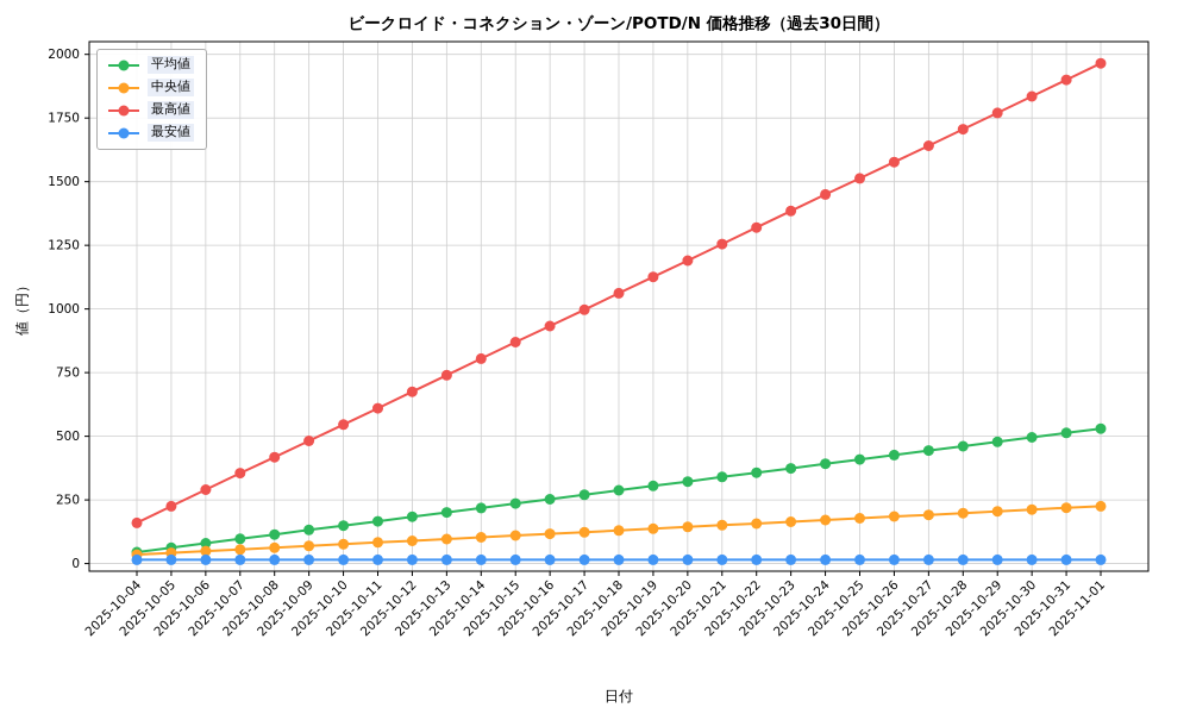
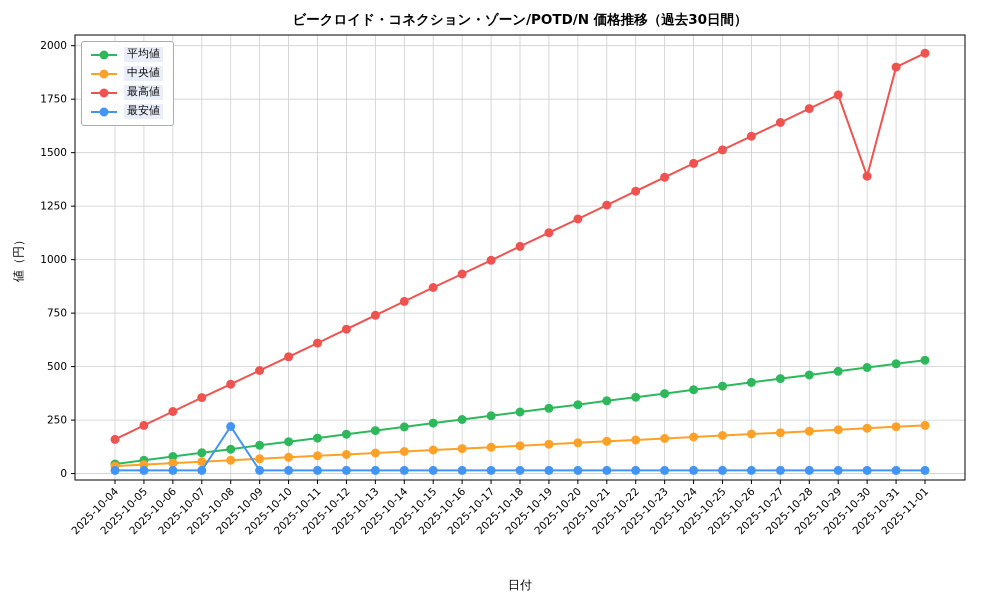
最安値/2025-10-08: 20 -> 220
最高値/2025-10-30: 1840 -> 1390
